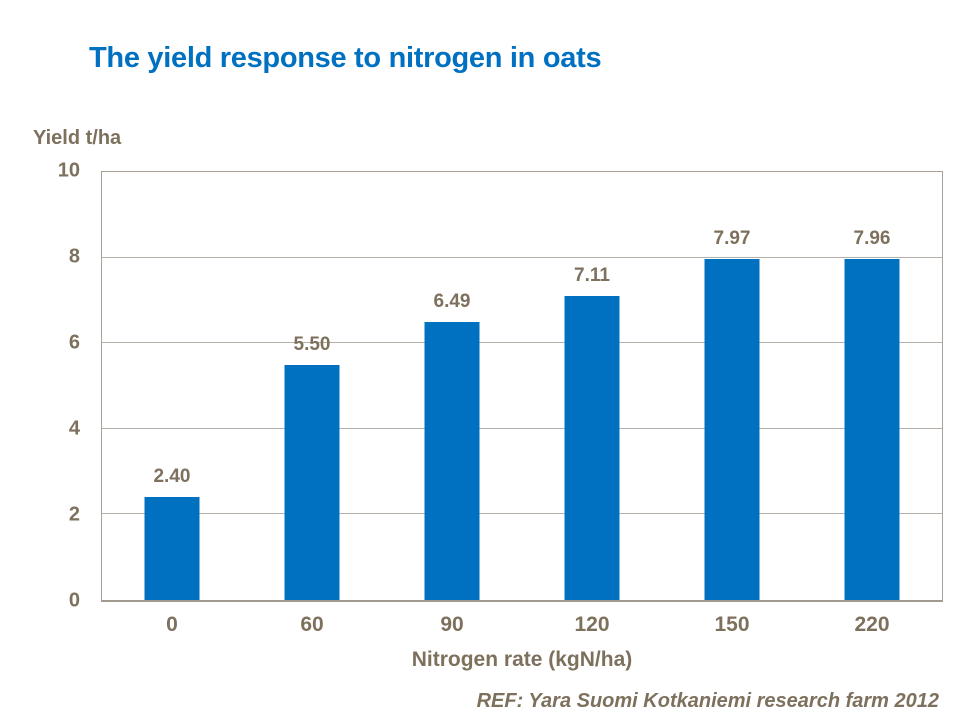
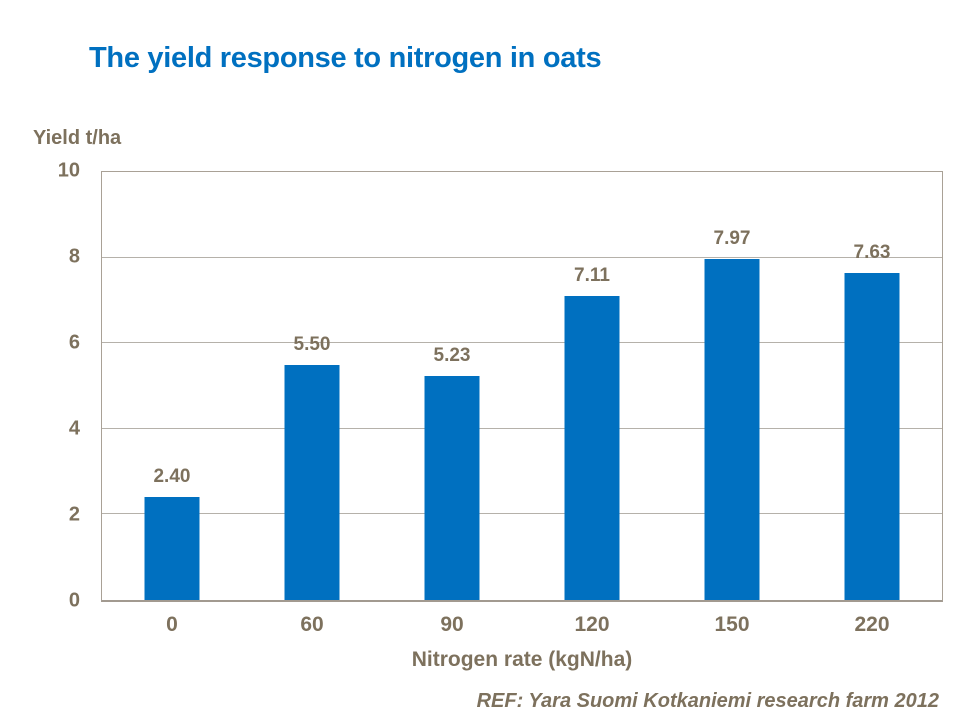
90: 6.49 -> 5.23
220: 7.96 -> 7.63
